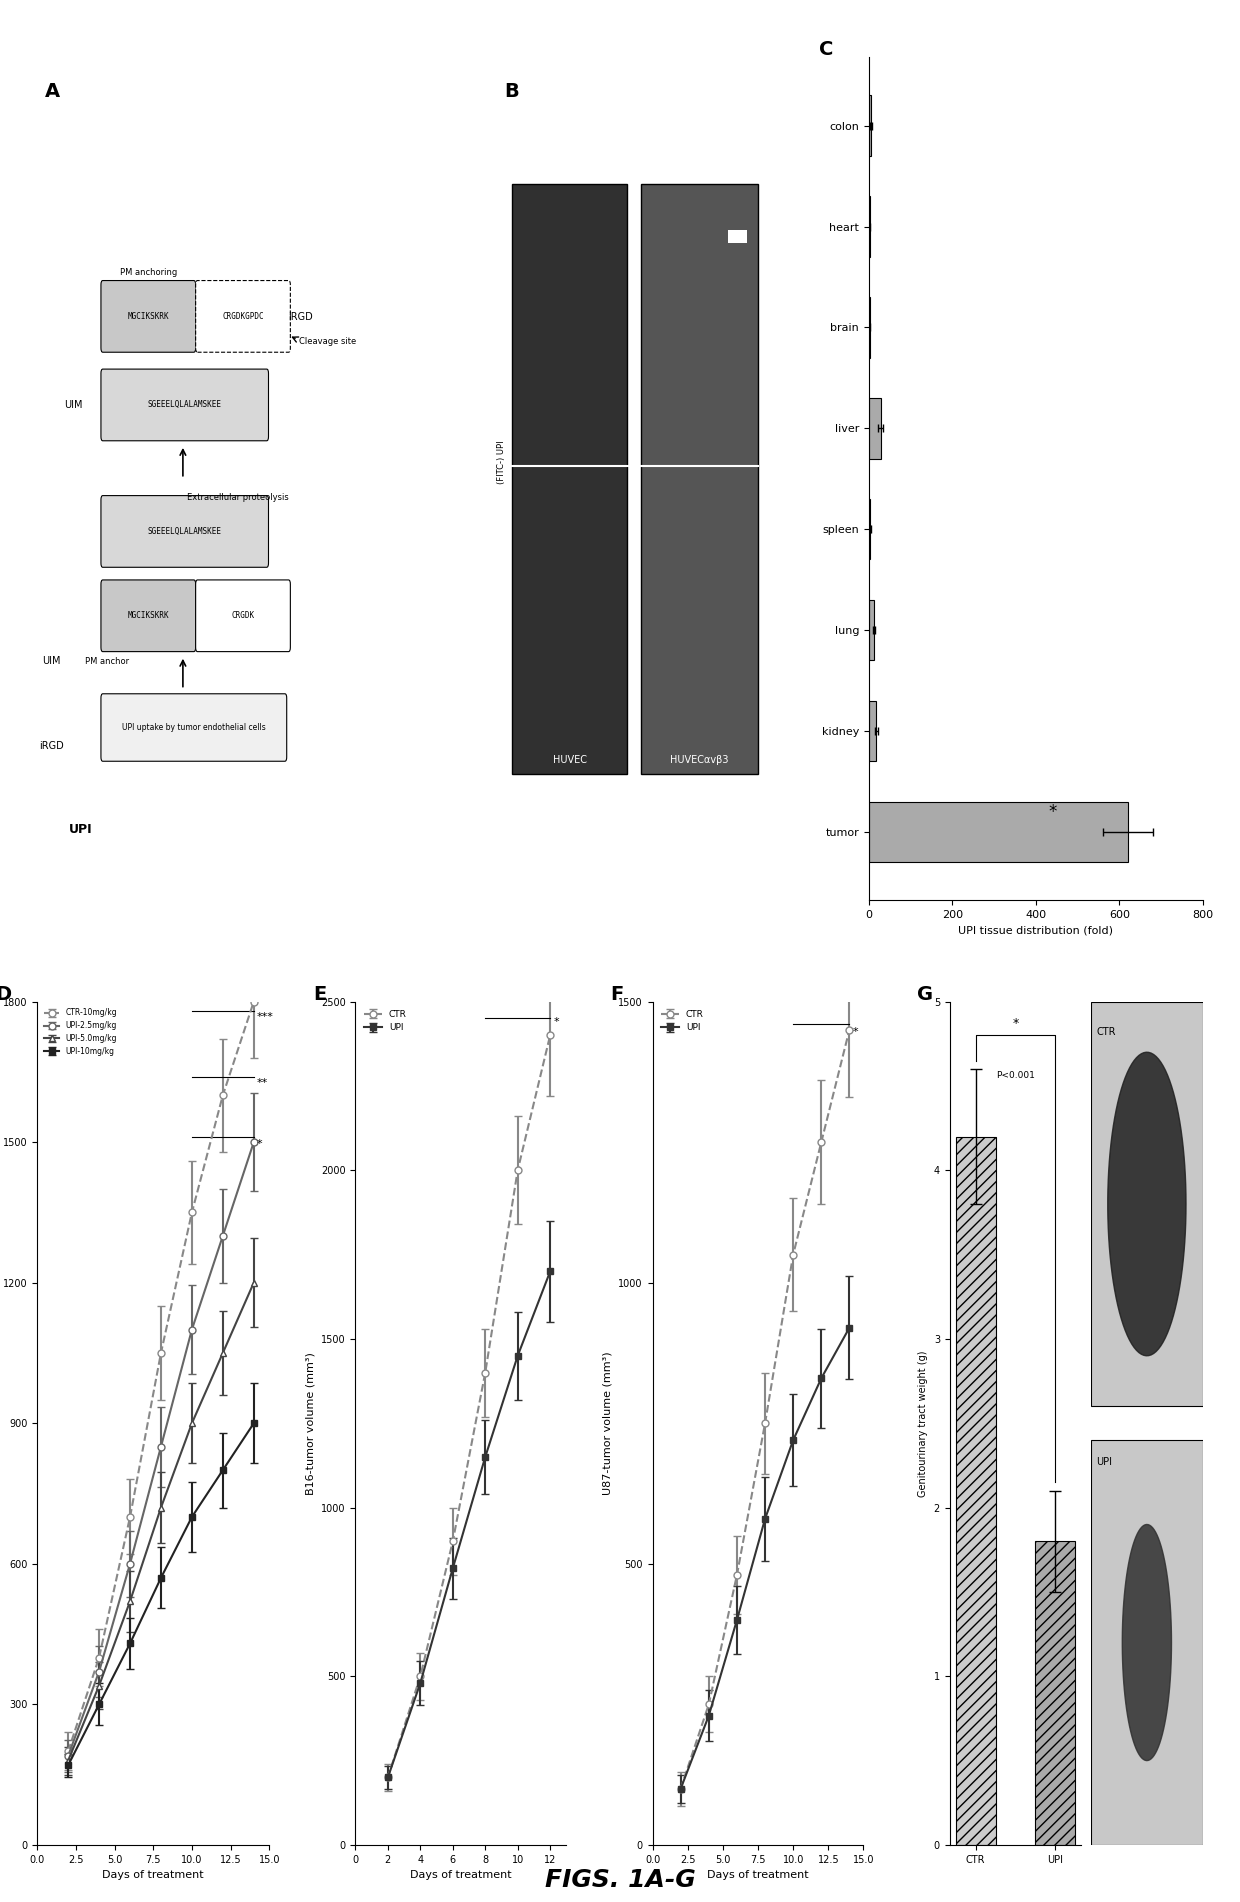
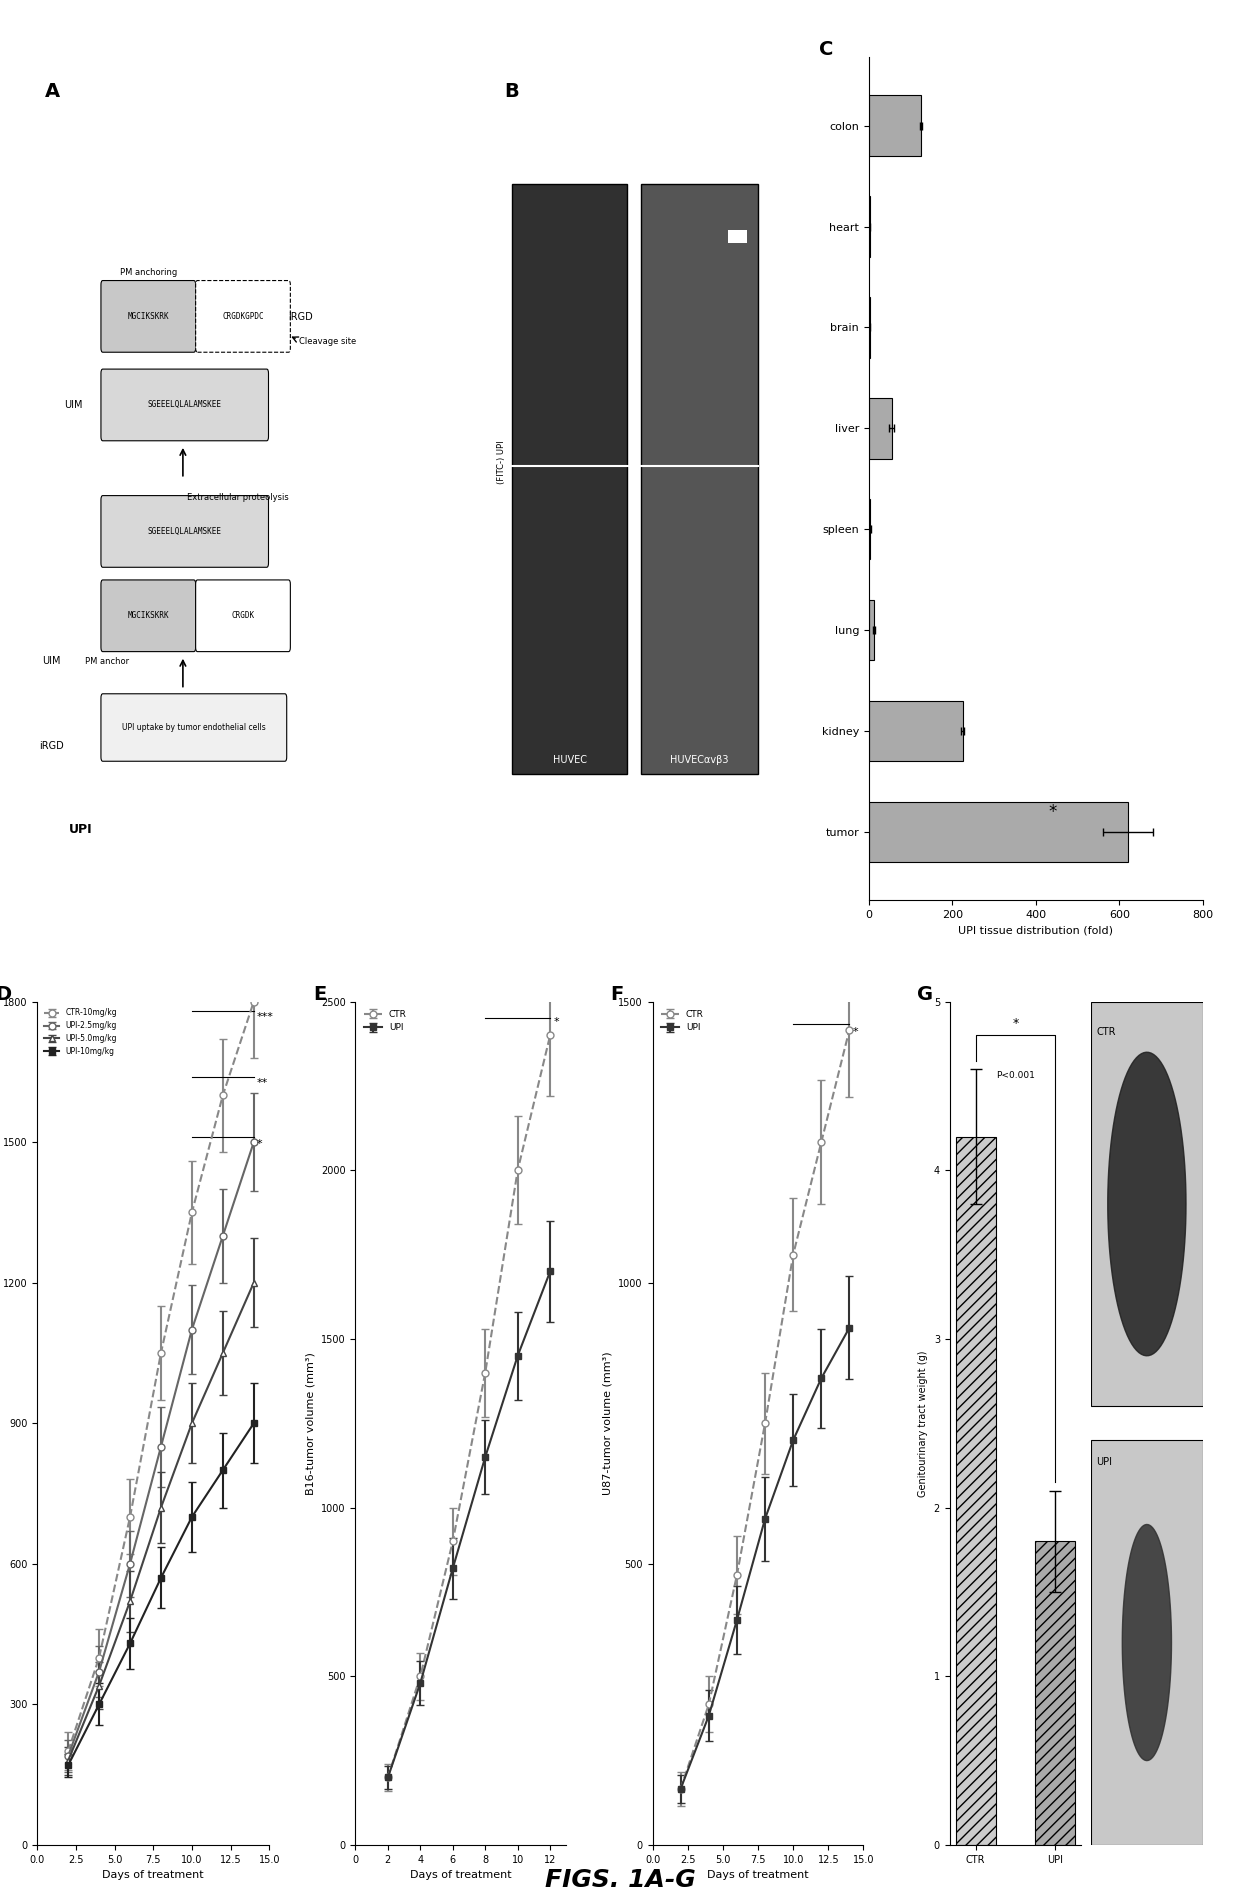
colon: 5 -> 125
liver: 28 -> 55
kidney: 18 -> 225
